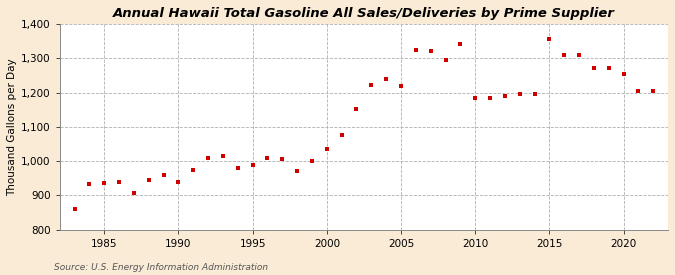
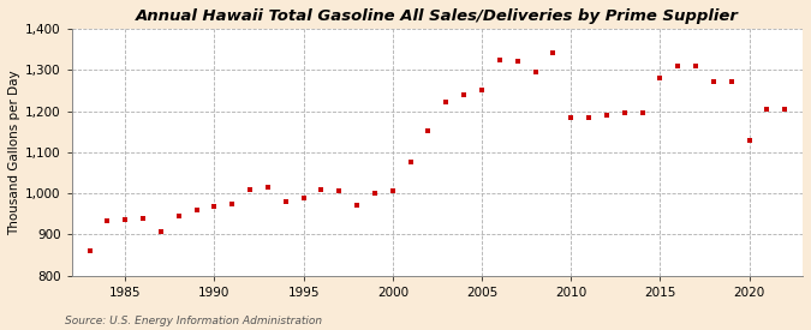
1990: 940 -> 968
2000: 1,035 -> 1,005
2005: 1,220 -> 1,250
2015: 1,355 -> 1,280
2020: 1,255 -> 1,130
